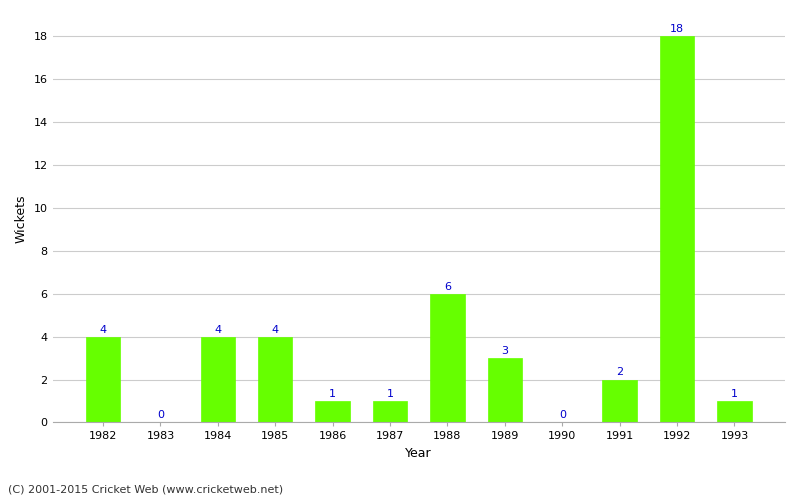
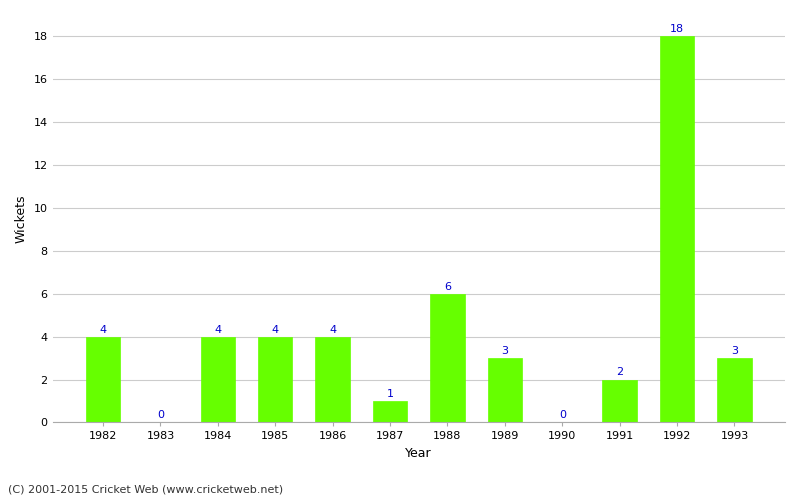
1986: 1 -> 4
1993: 1 -> 3
